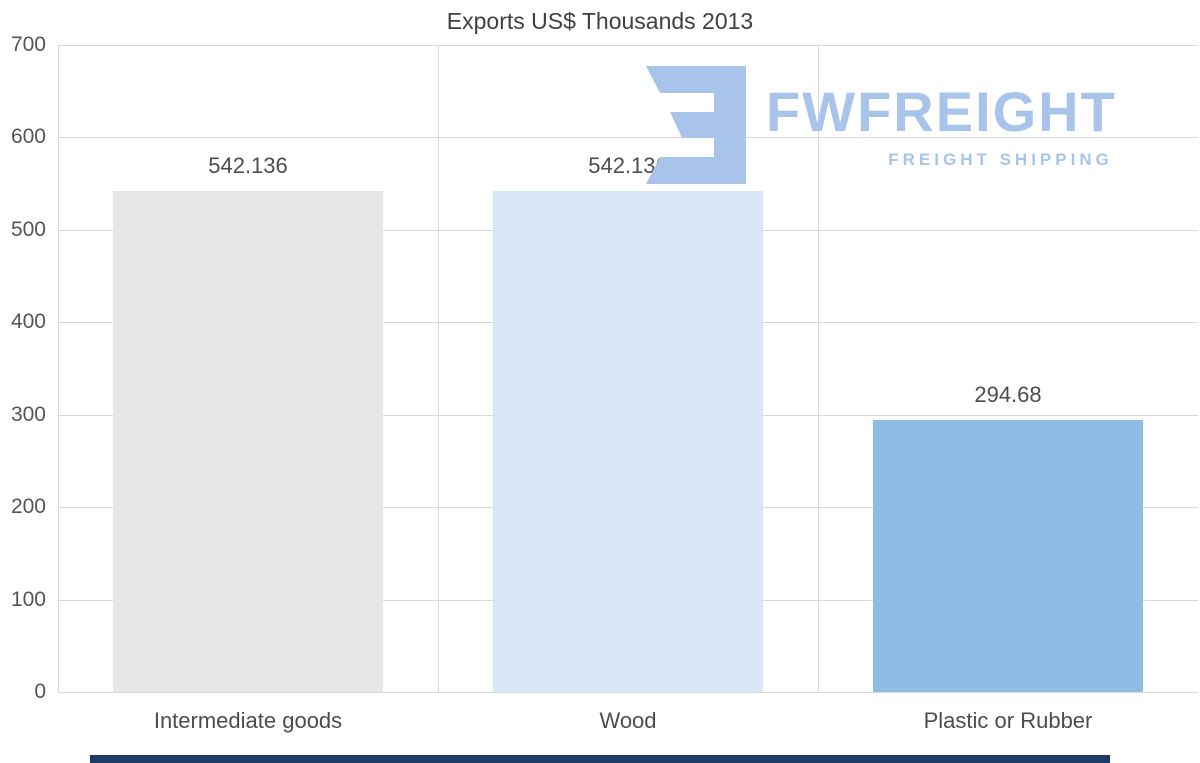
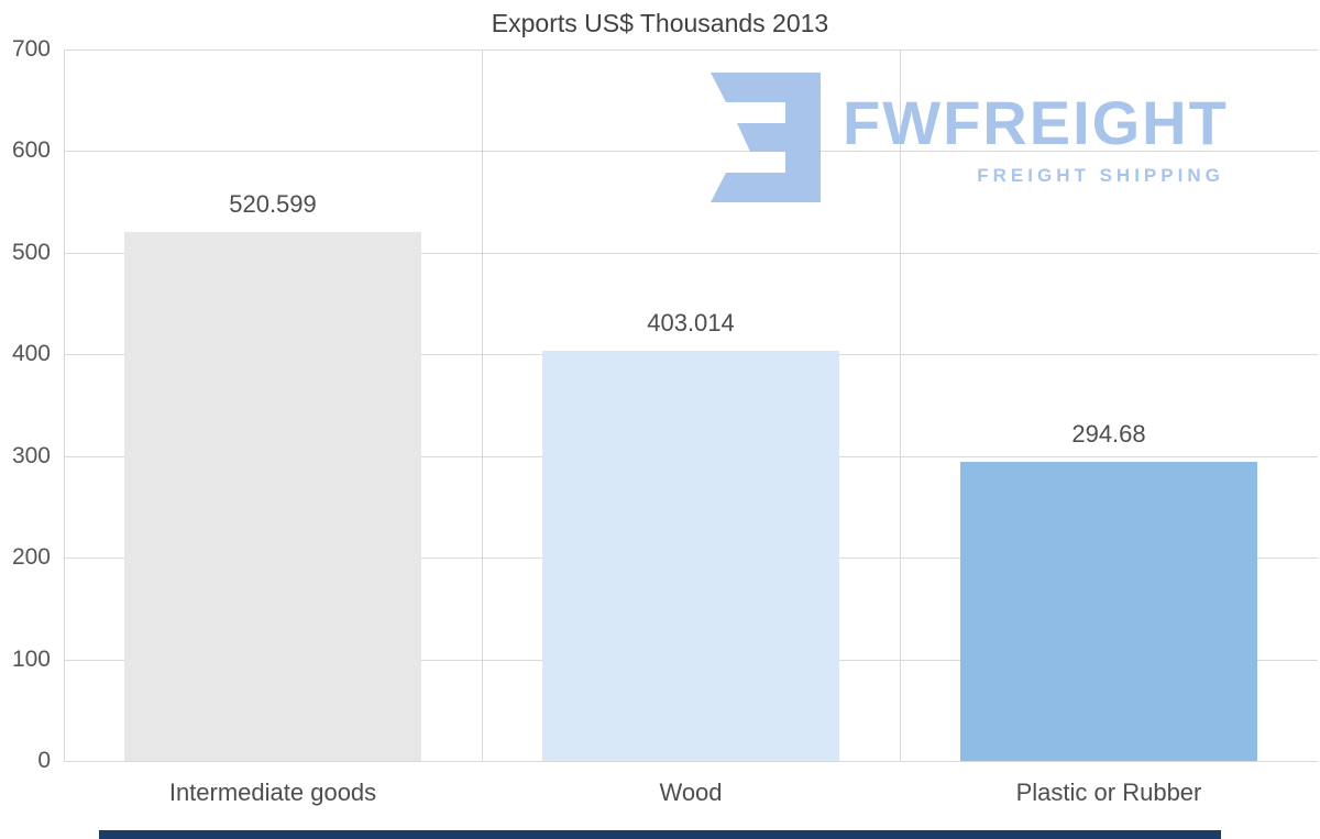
Intermediate goods: 542.136 -> 520.599
Wood: 542.136 -> 403.014
